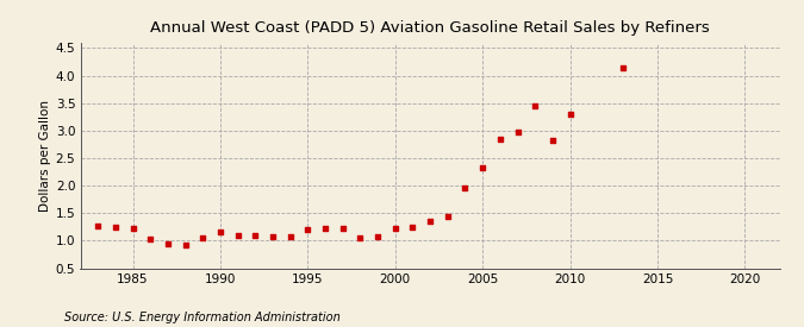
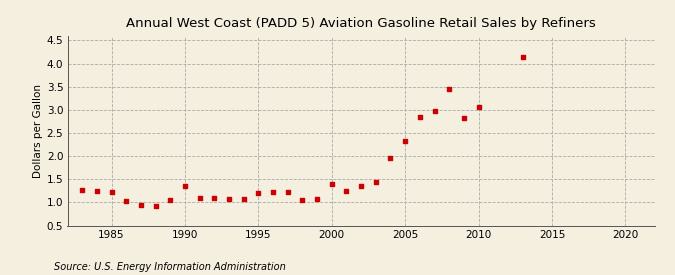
1990: 1.15 -> 1.35
2000: 1.22 -> 1.40
2010: 3.30 -> 3.05
